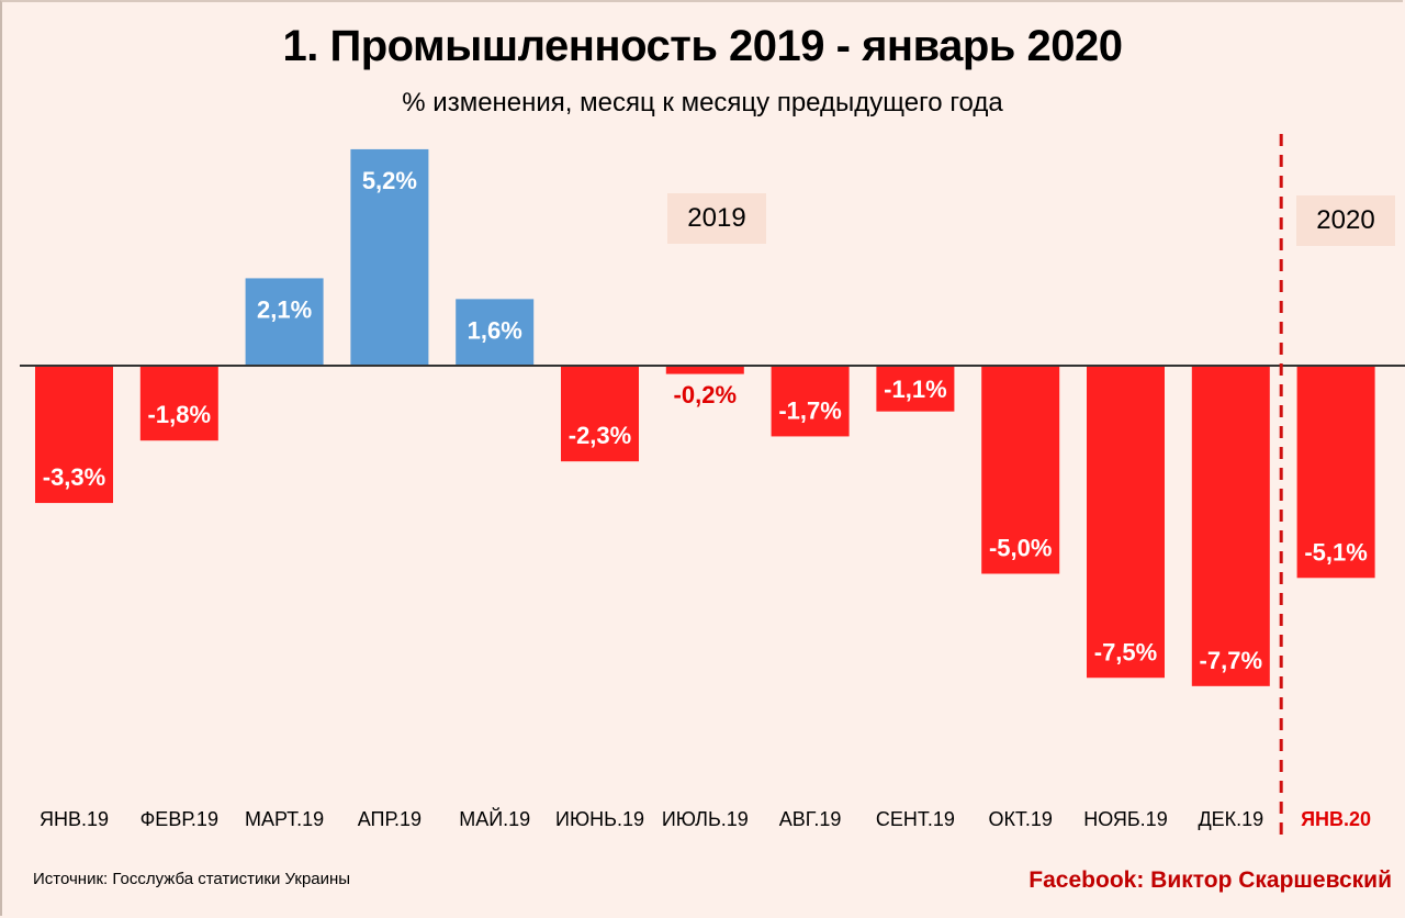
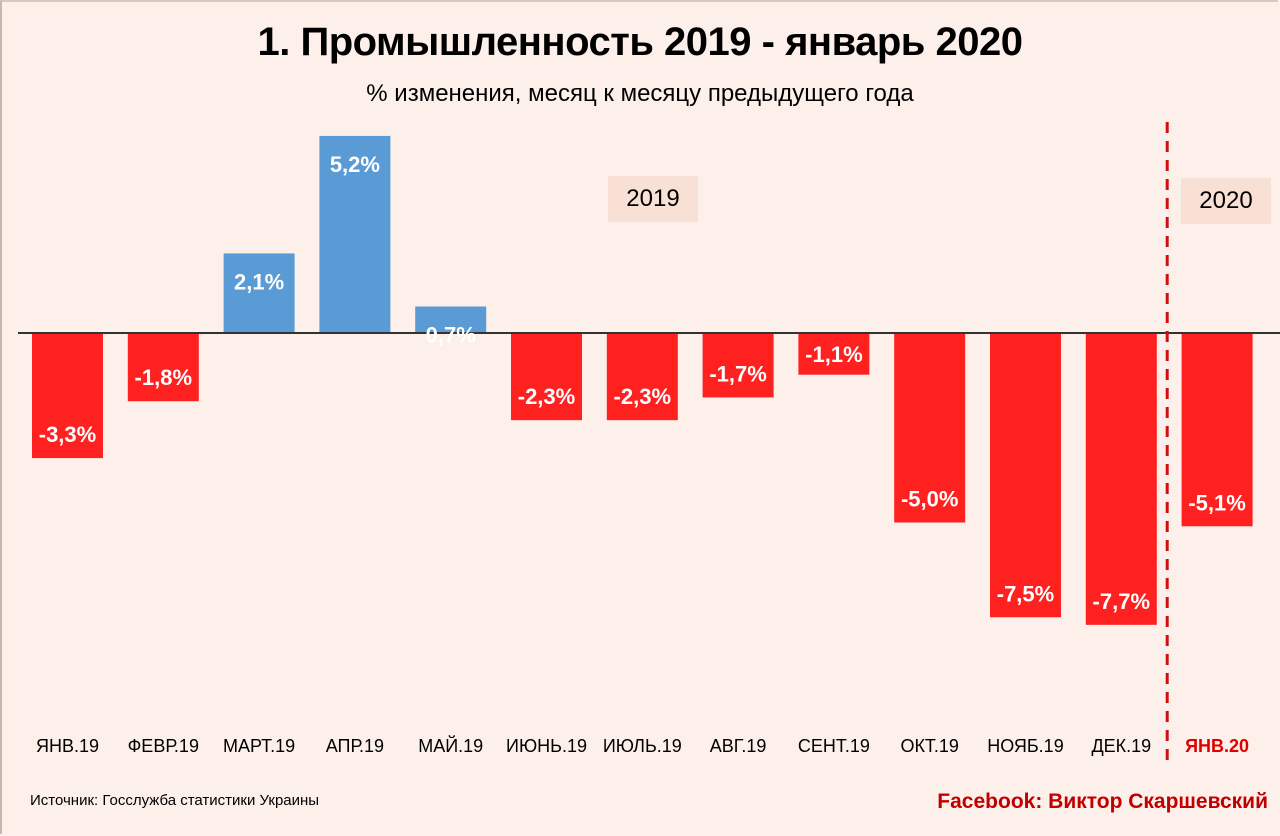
МАЙ.19: 1,6% -> 0,7%
ИЮЛЬ.19: -0,2% -> -2,3%
